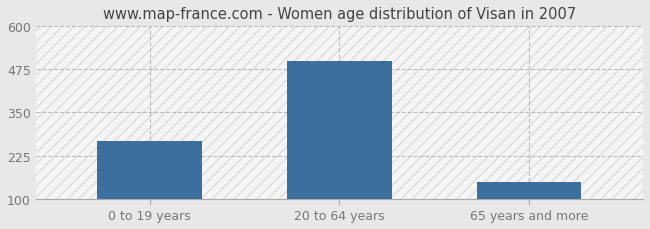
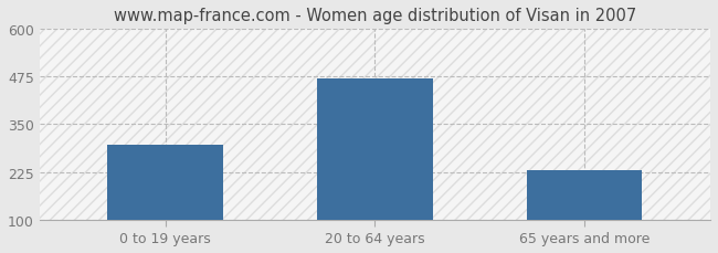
0 to 19 years: 268 -> 295
20 to 64 years: 500 -> 470
65 years and more: 148 -> 230
